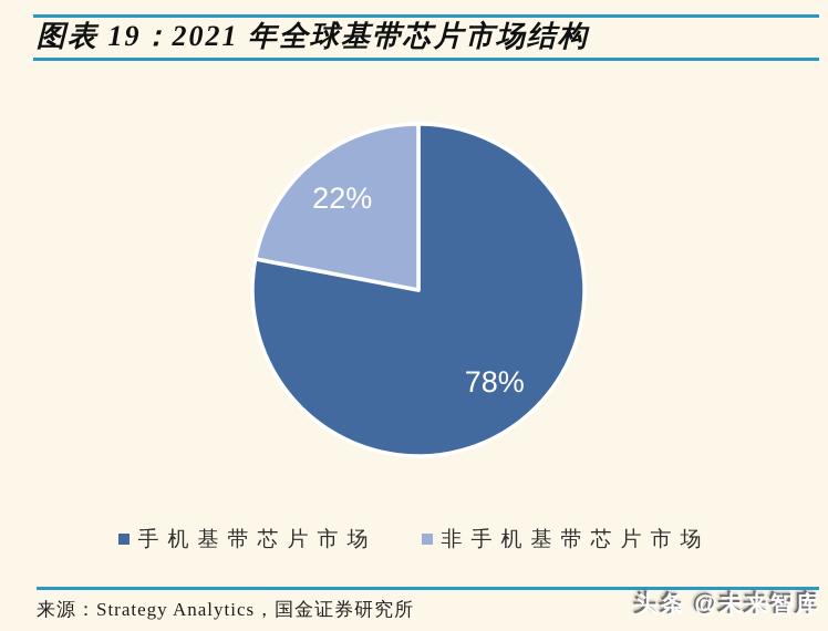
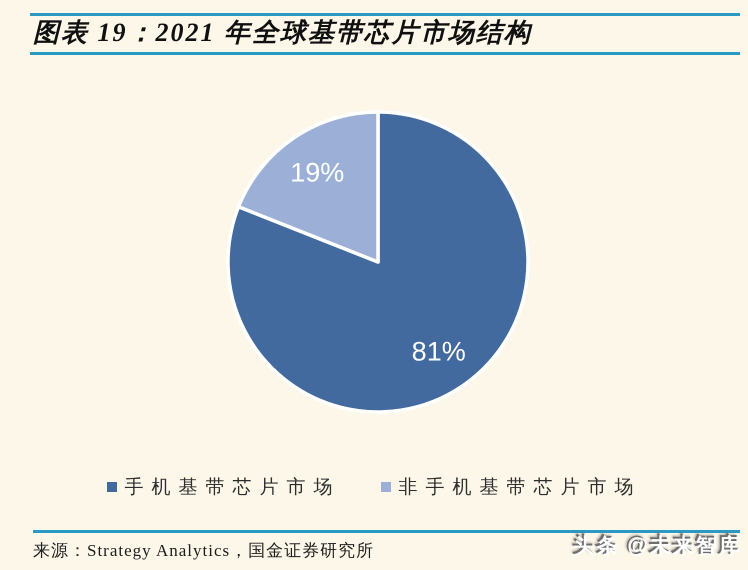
手机基带芯片市场: 78% -> 81%
非手机基带芯片市场: 22% -> 19%
